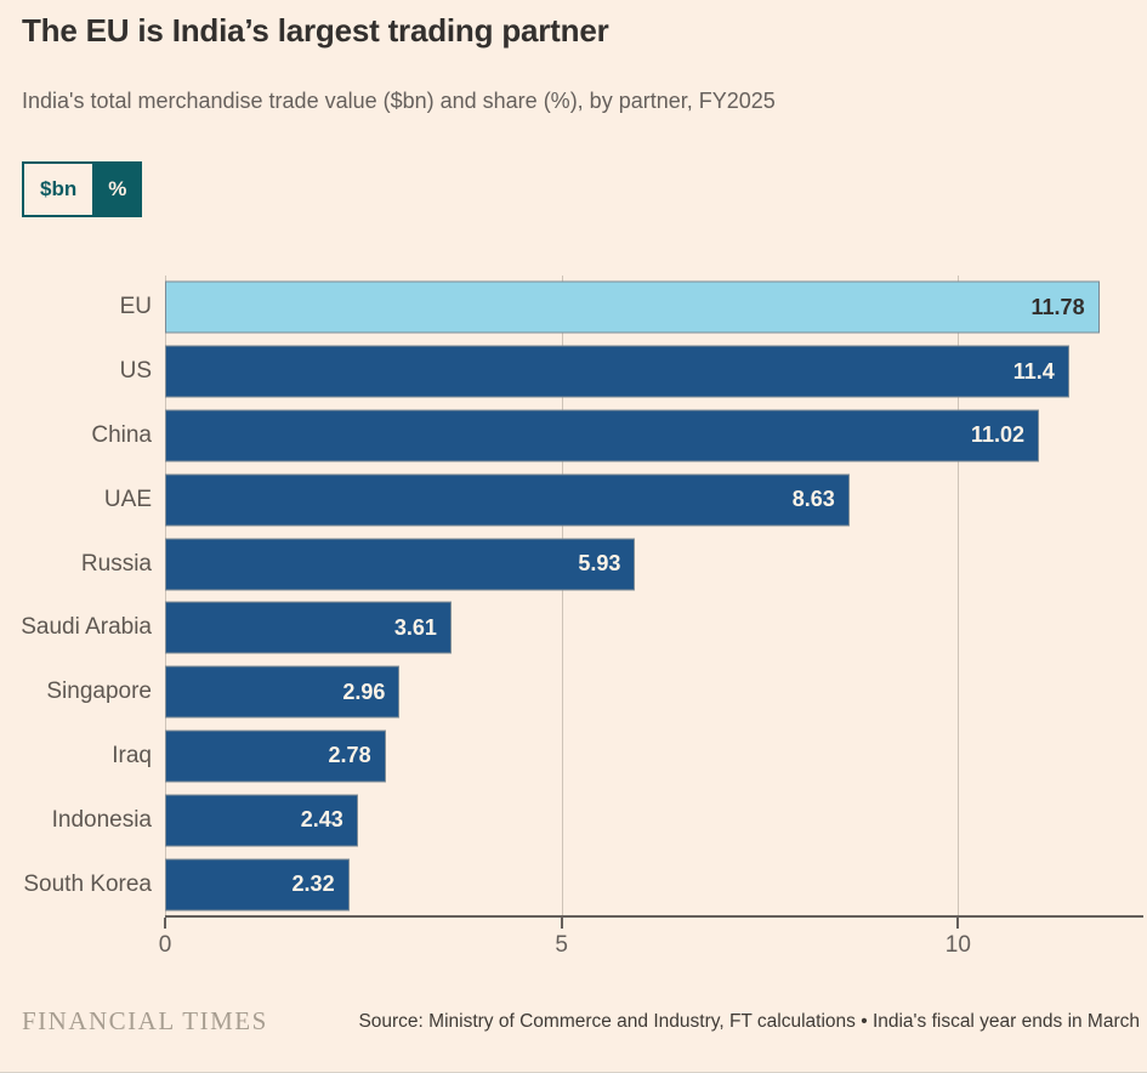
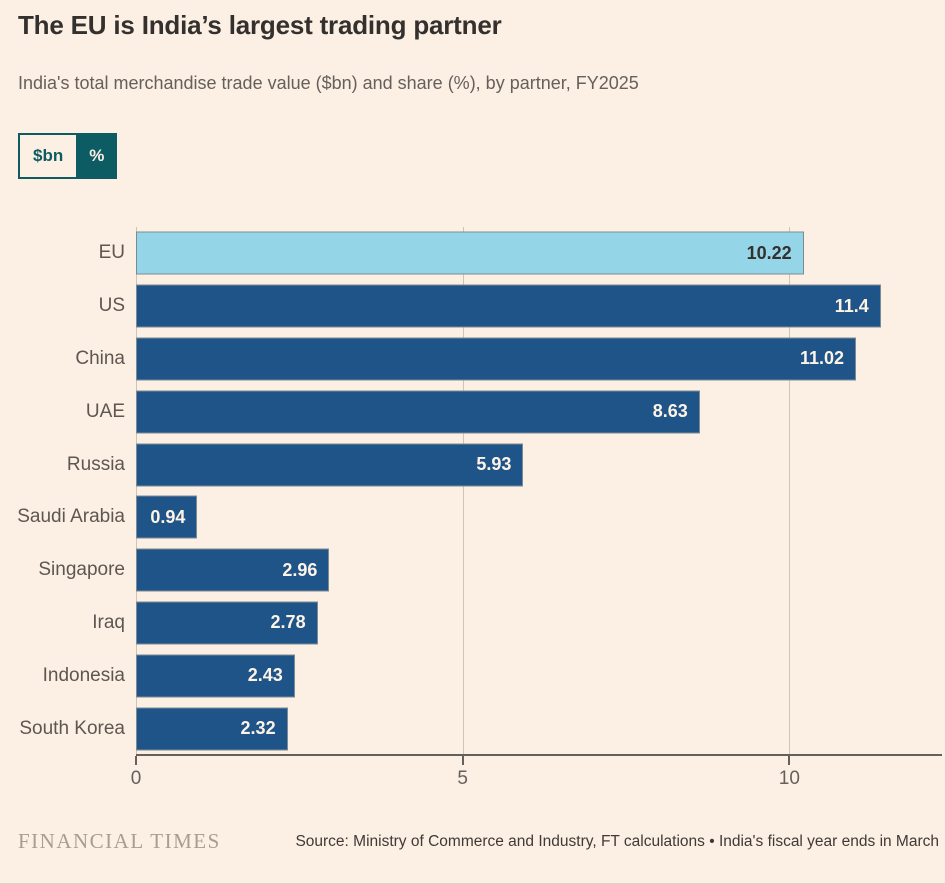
EU: 11.78 -> 10.22
Saudi Arabia: 3.61 -> 0.94
